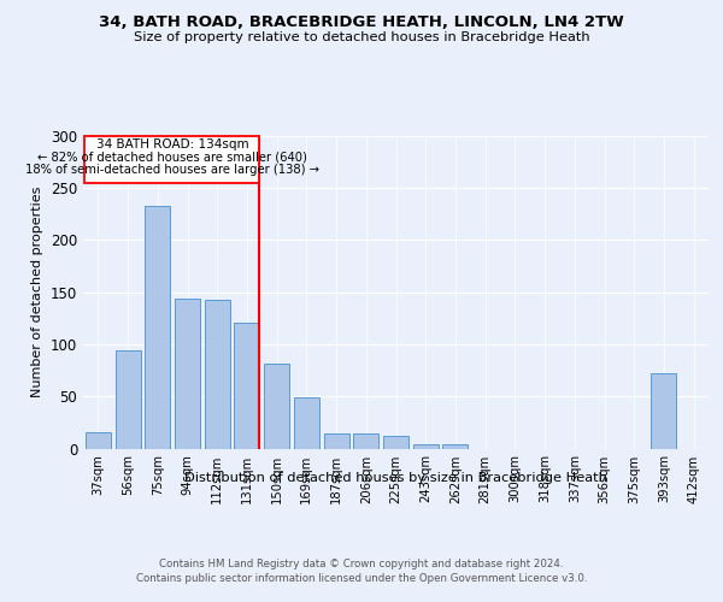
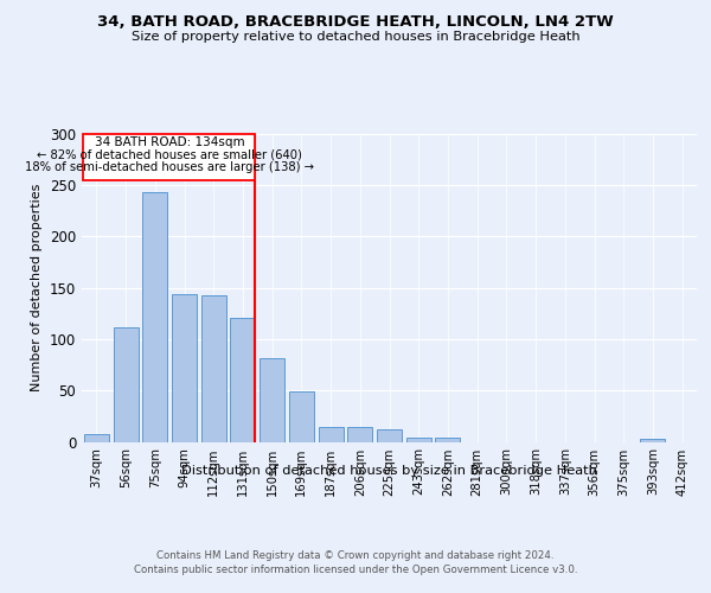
37sqm: 16 -> 7
56sqm: 94 -> 111
75sqm: 232 -> 243
393sqm: 72 -> 3
